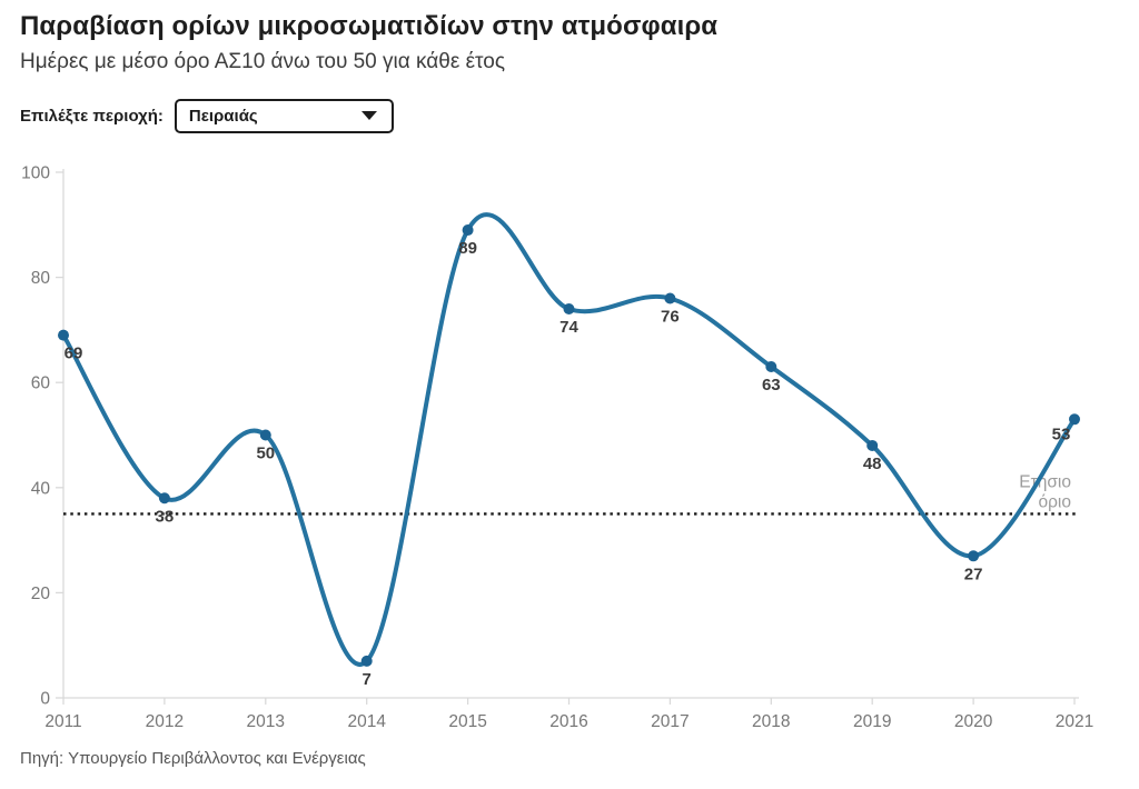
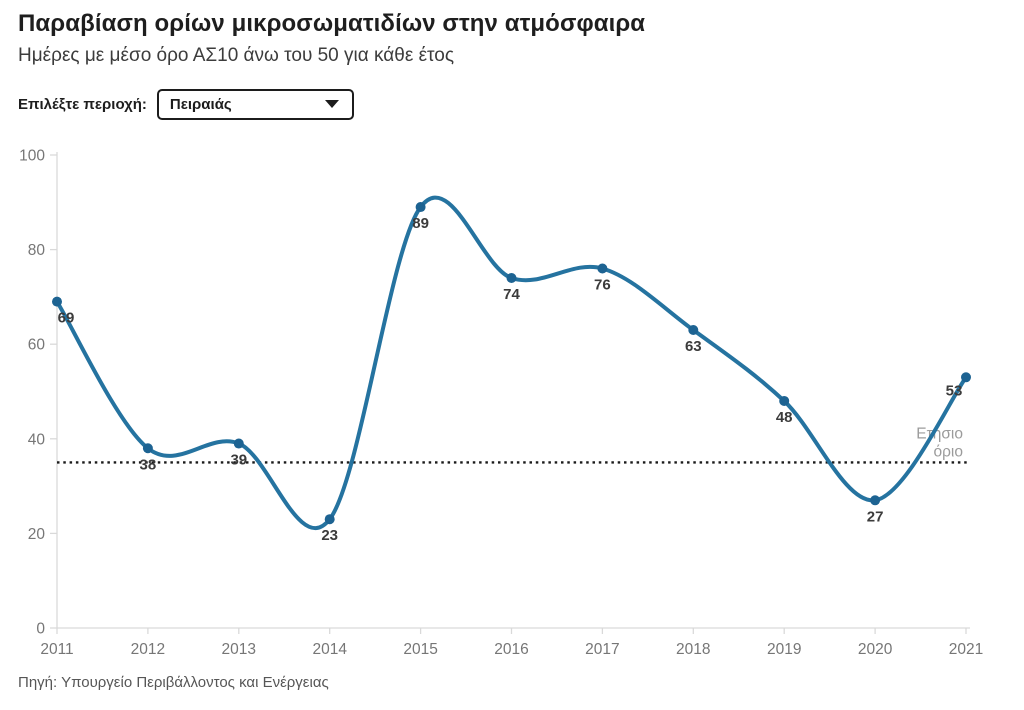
2013: 50 -> 39
2014: 7 -> 23
